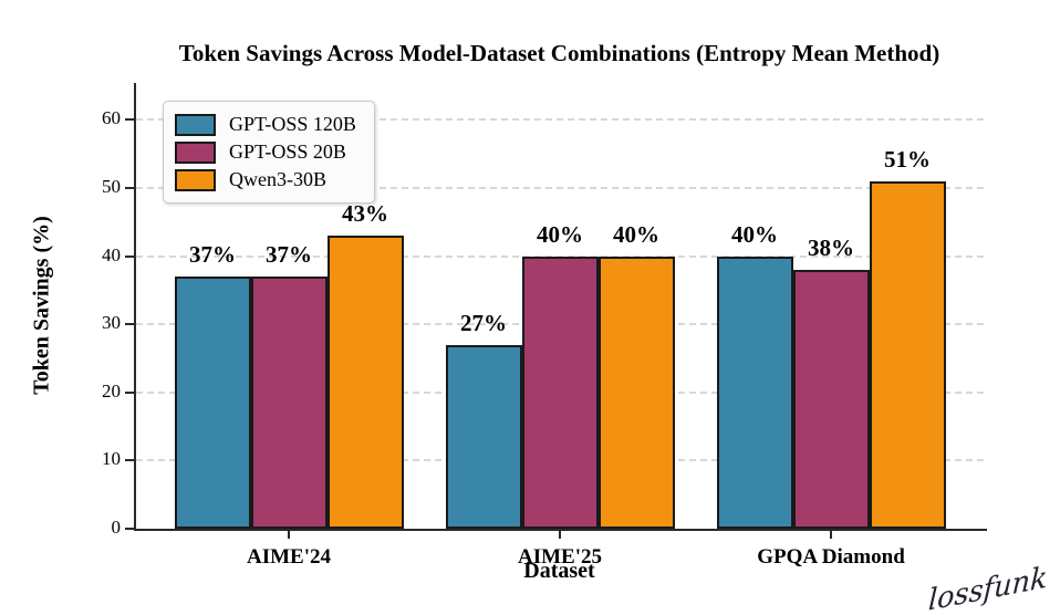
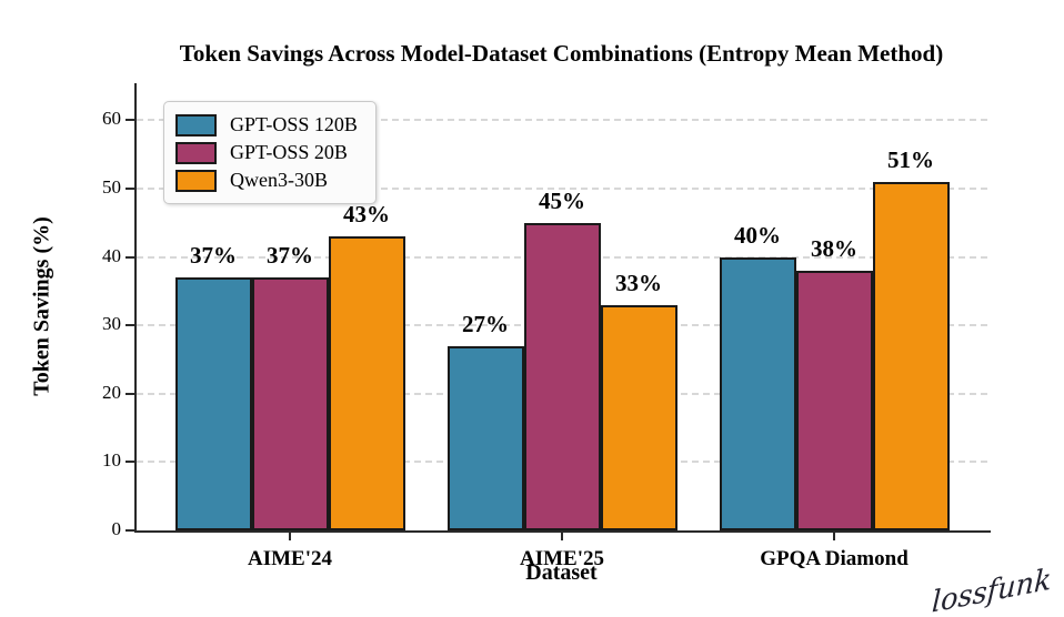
GPT-OSS 20B/AIME'25: 40% -> 45%
Qwen3-30B/AIME'25: 40% -> 33%
